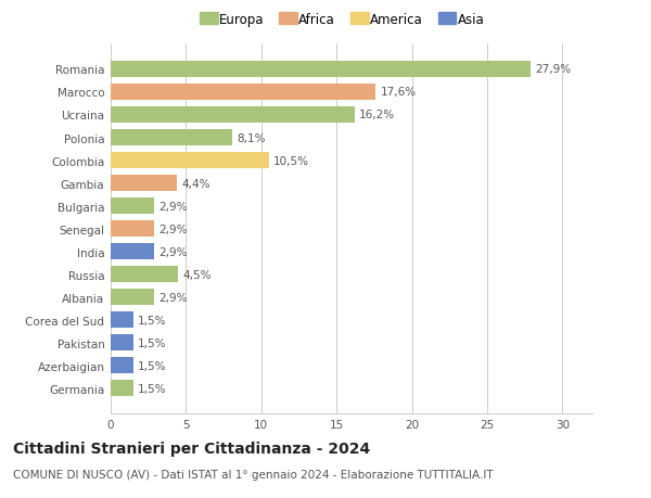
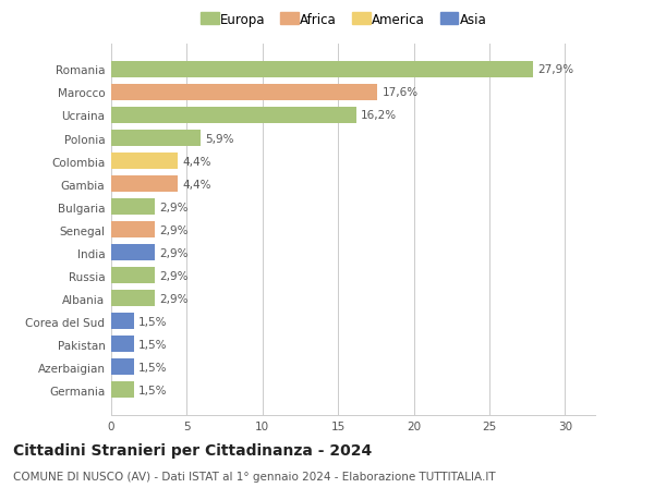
Polonia: 8,1% -> 5,9%
Colombia: 10,5% -> 4,4%
Russia: 4,5% -> 2,9%
